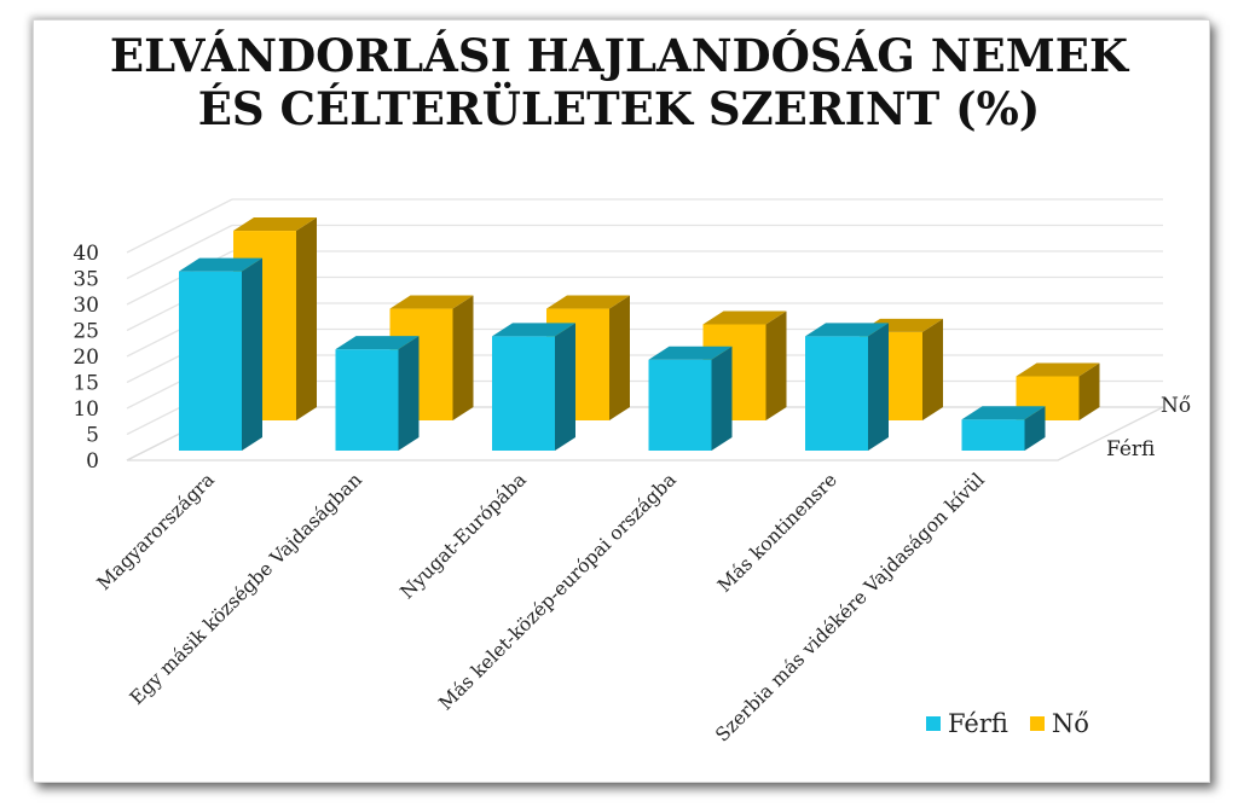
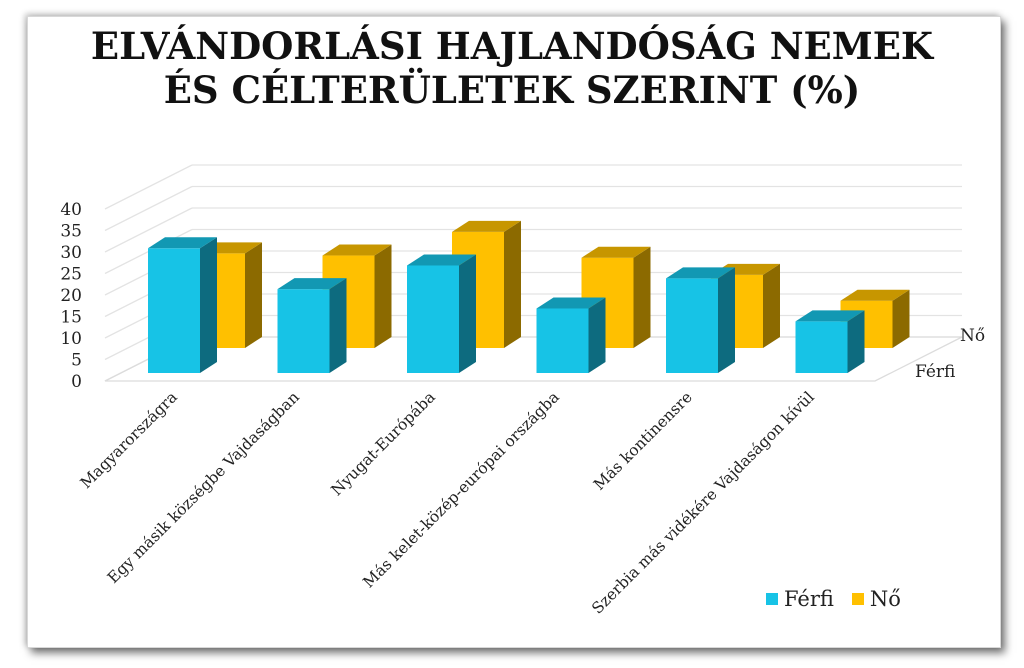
Férfi/Magyarországra: 34 -> 29
Nő/Magyarországra: 36 -> 22
Férfi/Nyugat-Európába: 22 -> 25
Nő/Nyugat-Európába: 22 -> 27
Férfi/Más kelet-közép-európai országba: 18 -> 15
Nő/Más kelet-közép-európai országba: 18 -> 21
Férfi/Szerbia más vidékére Vajdaságon kívül: 6 -> 12
Nő/Szerbia más vidékére Vajdaságon kívül: 8 -> 11
